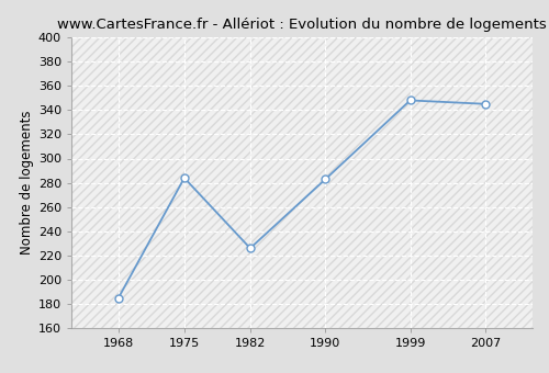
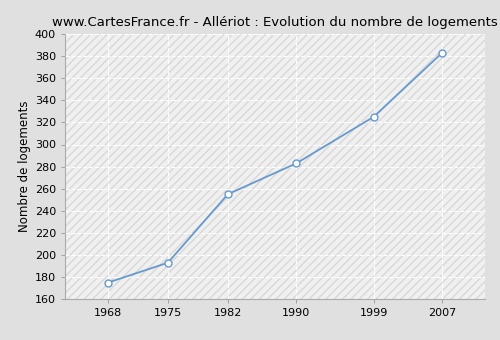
1968: 185 -> 175
1975: 284 -> 193
1982: 226 -> 255
1999: 348 -> 325
2007: 345 -> 383
